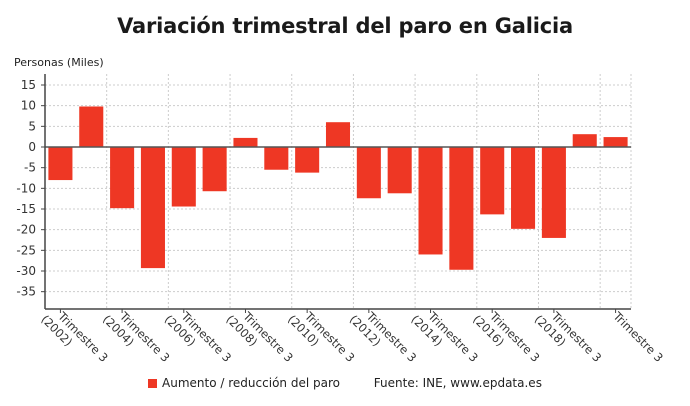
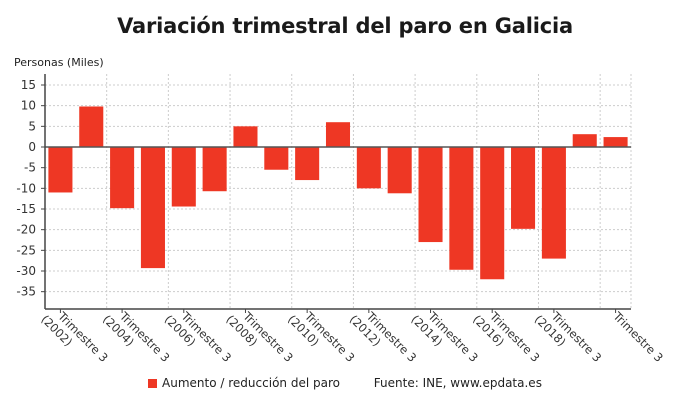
Trimestre 3 (2002): -8 -> -11
Trimestre 3 (2008): 2 -> 5
Trimestre 3 (2010): -6 -> -8
Trimestre 3 (2012): -12 -> -10
Trimestre 3 (2014): -26 -> -23
Trimestre 3 (2016): -16 -> -32
Trimestre 3 (2018): -22 -> -27
